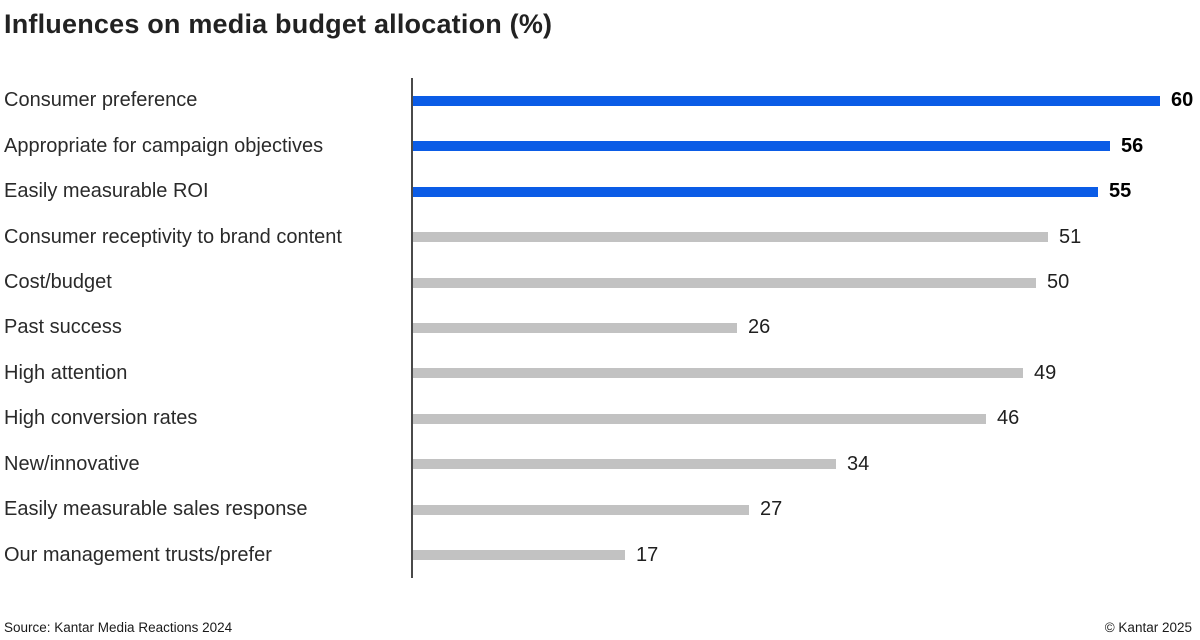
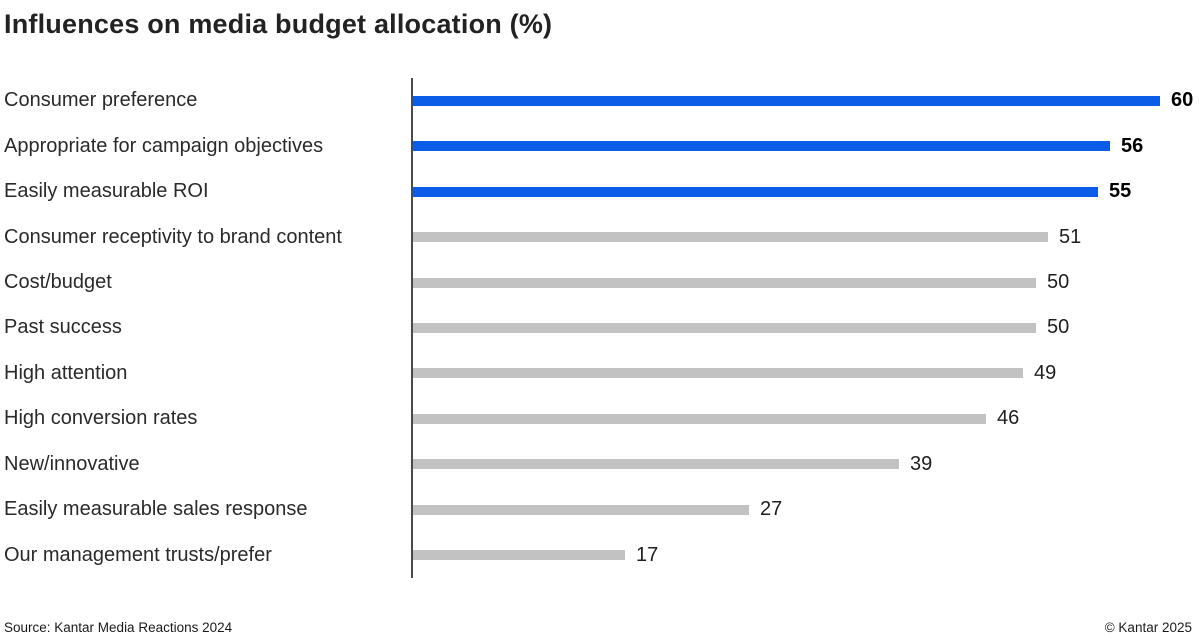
Past success: 26 -> 50
New/innovative: 34 -> 39
